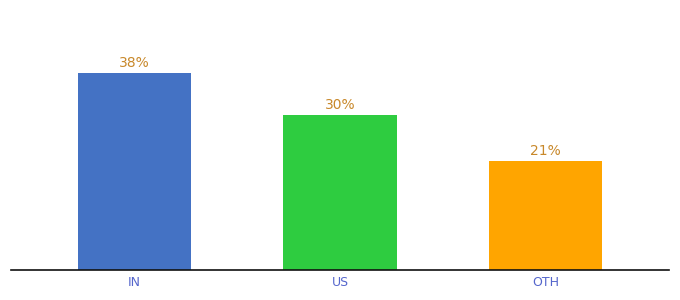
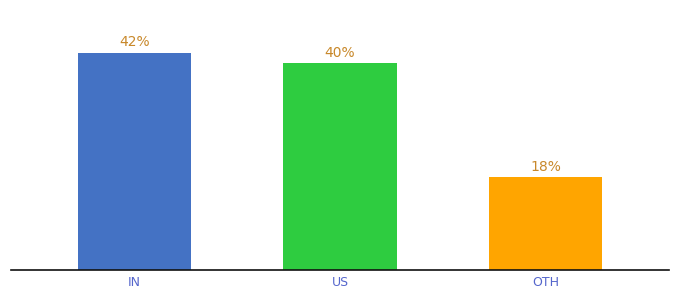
IN: 38% -> 42%
US: 30% -> 40%
OTH: 21% -> 18%
